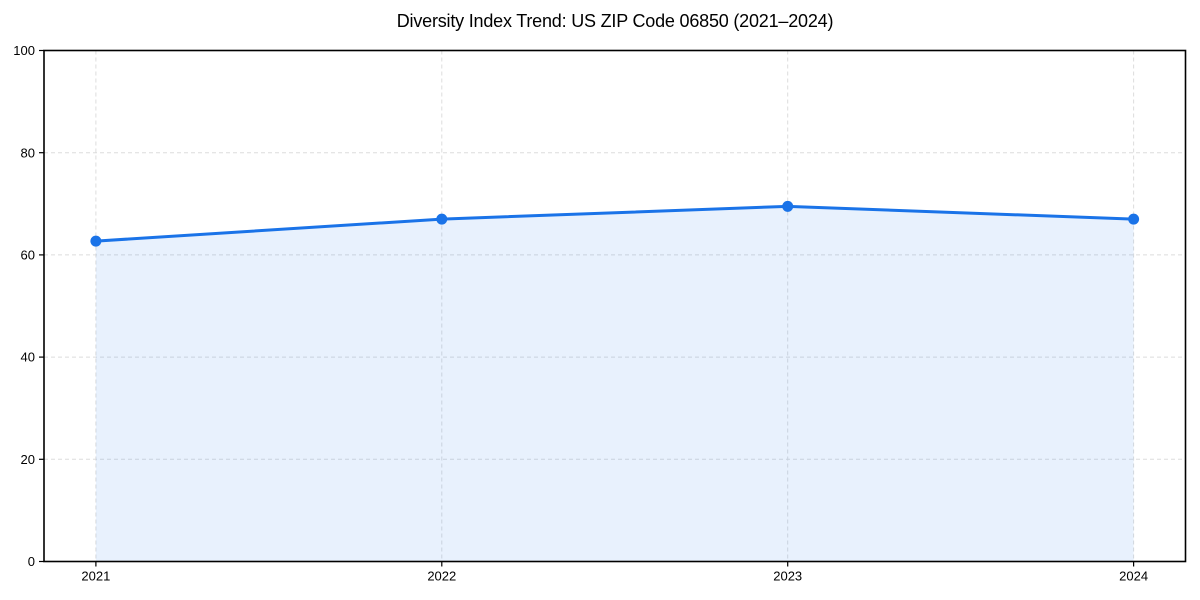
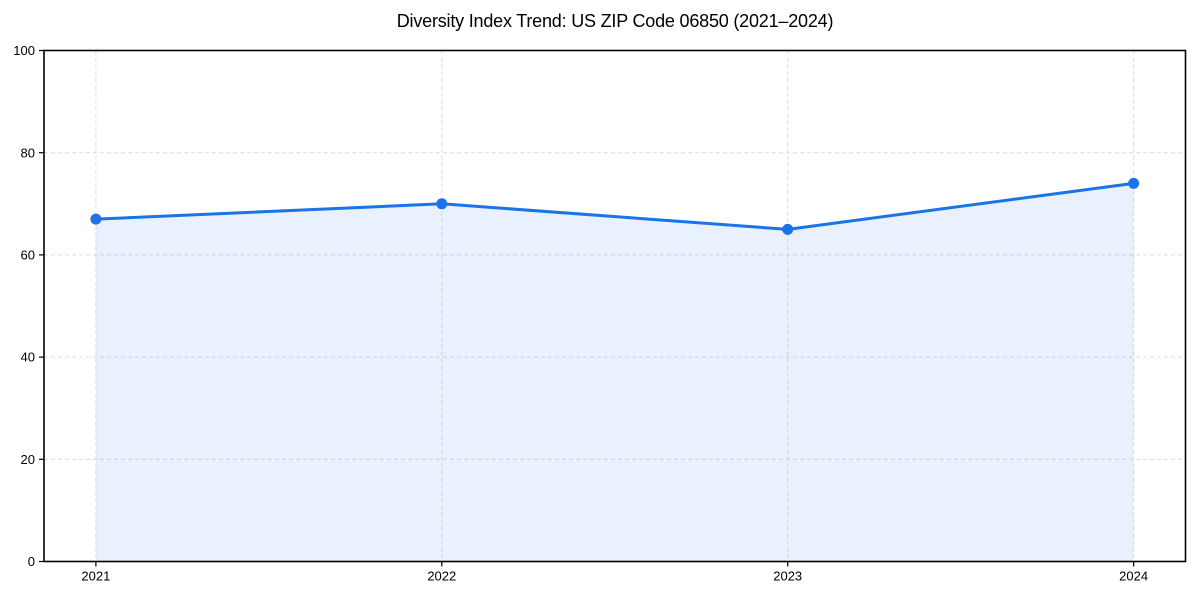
2021: 63 -> 67
2022: 67 -> 70
2023: 70 -> 65
2024: 67 -> 74
